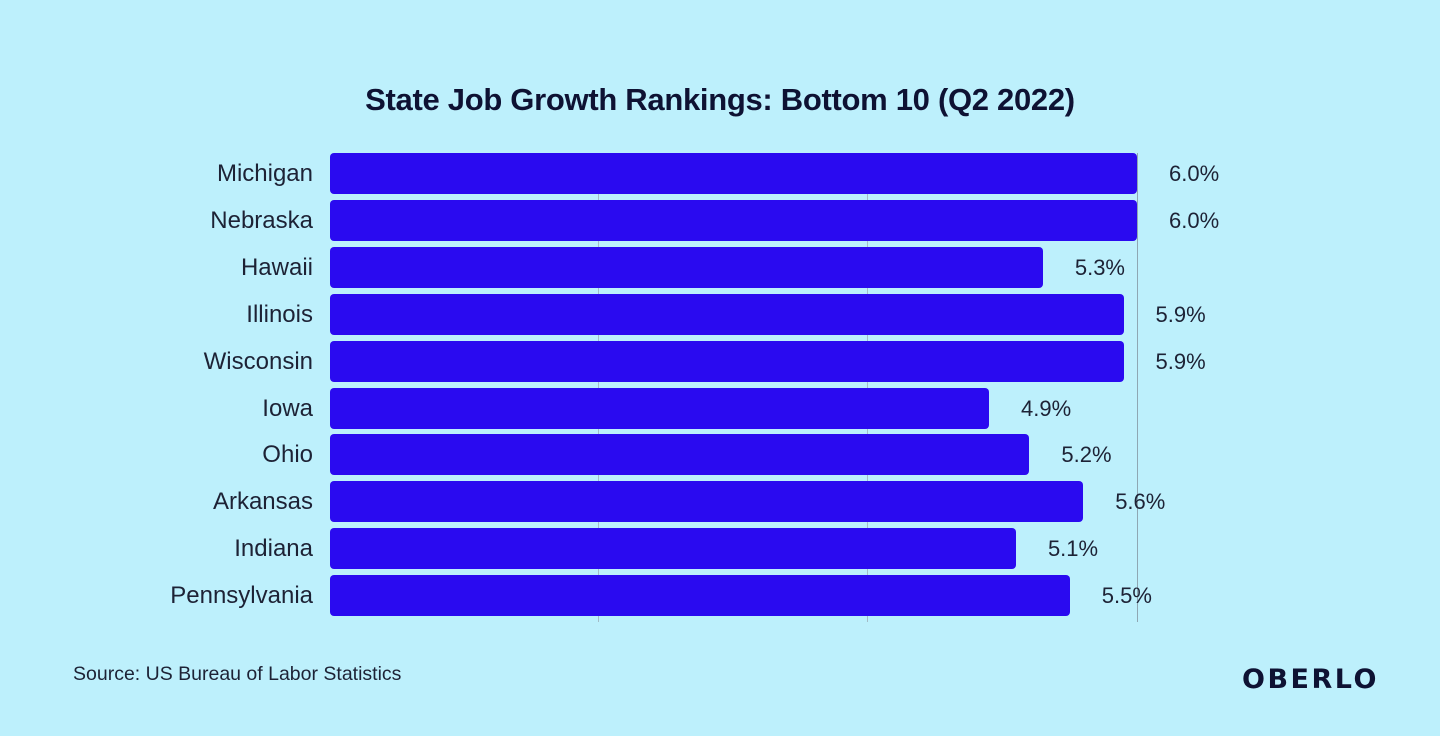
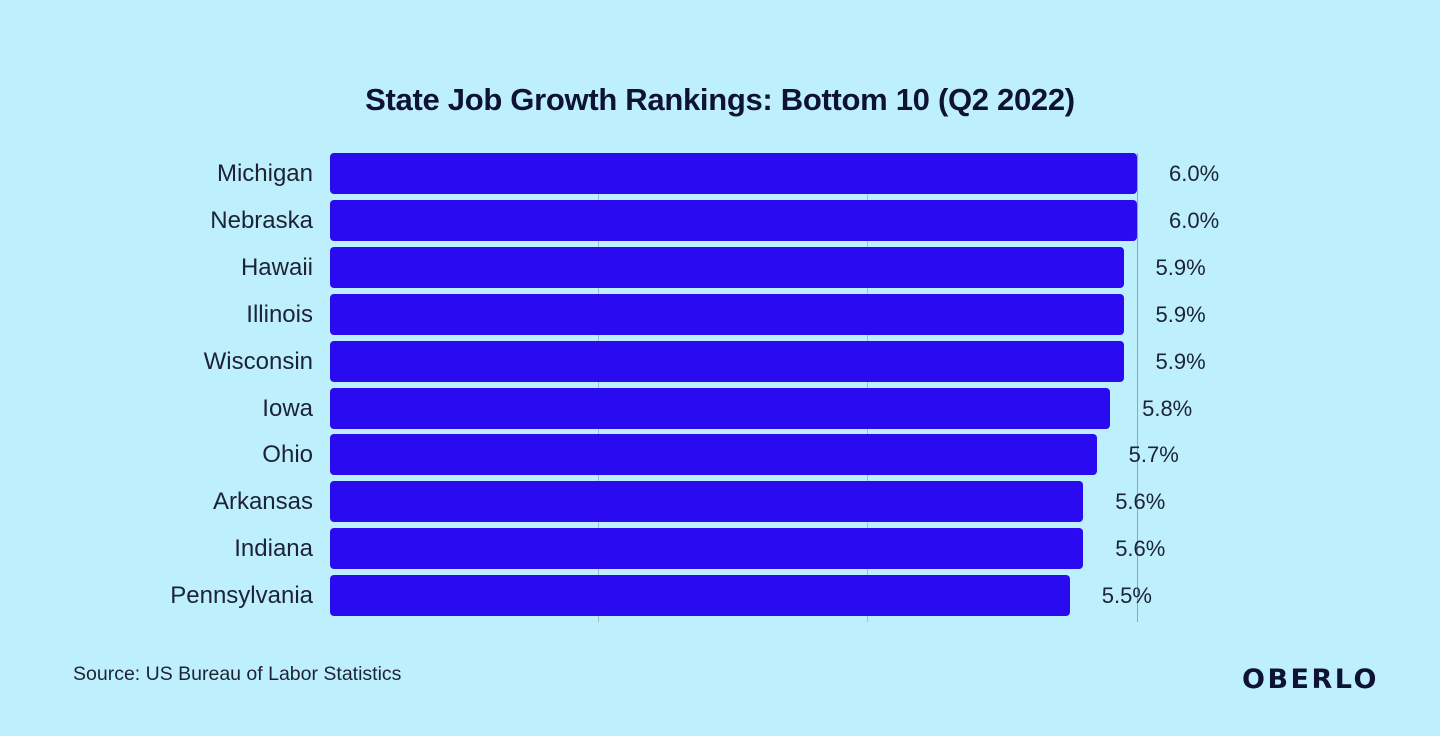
Hawaii: 5.3% -> 5.9%
Iowa: 4.9% -> 5.8%
Ohio: 5.2% -> 5.7%
Indiana: 5.1% -> 5.6%
